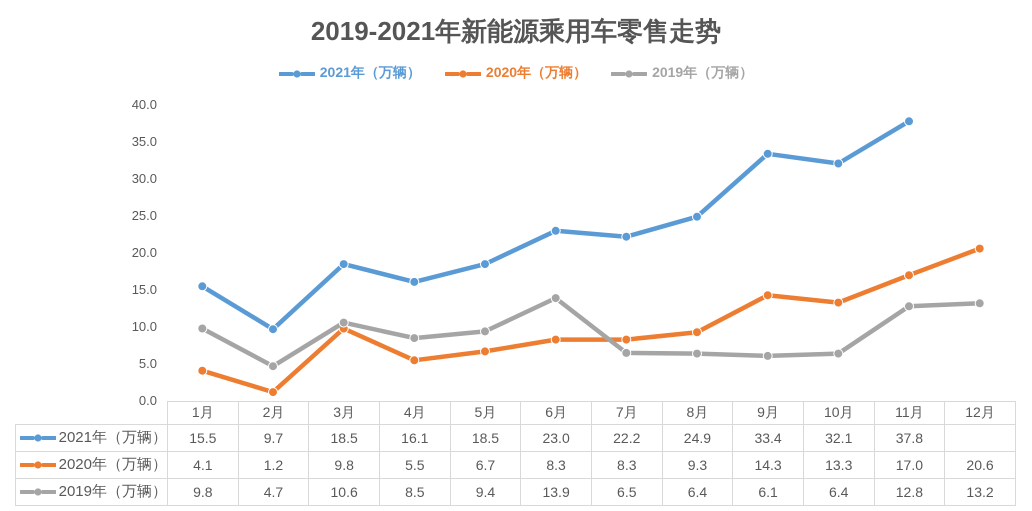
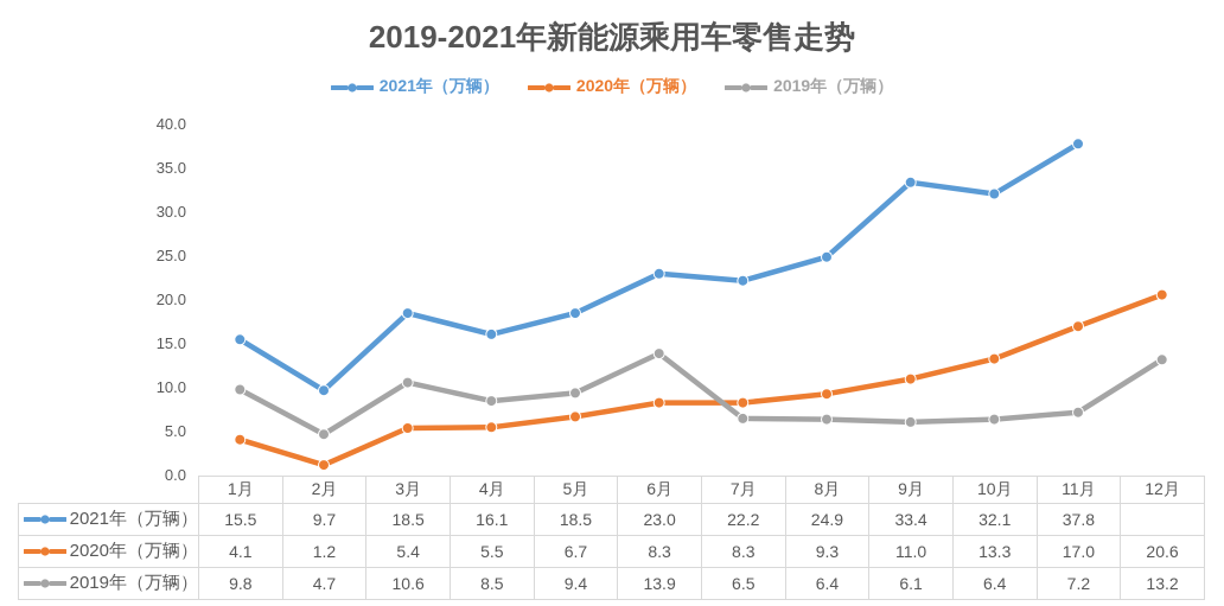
2020年（万辆）/3月: 9.8 -> 5.4
2020年（万辆）/9月: 14.3 -> 11.0
2019年（万辆）/11月: 12.8 -> 7.2
